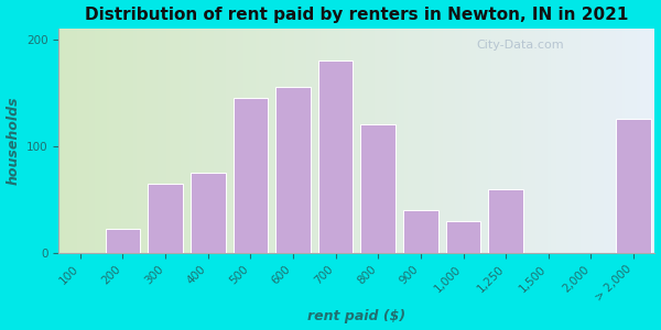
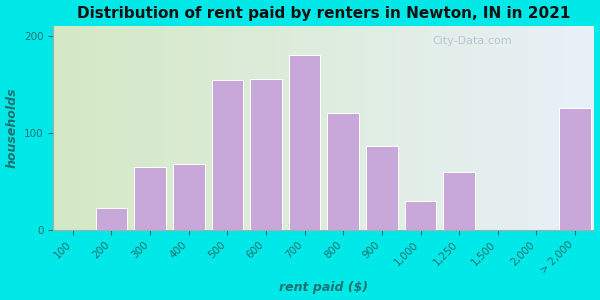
400: 75 -> 68
500: 145 -> 154
900: 40 -> 86
